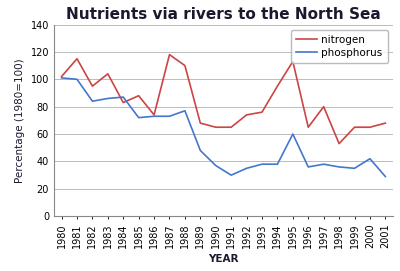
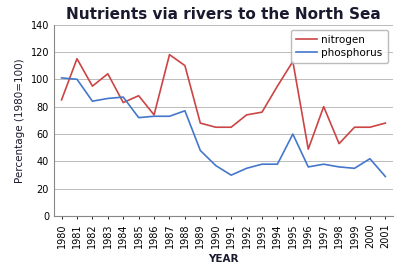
nitrogen/1980: 102 -> 85
nitrogen/1996: 65 -> 49
